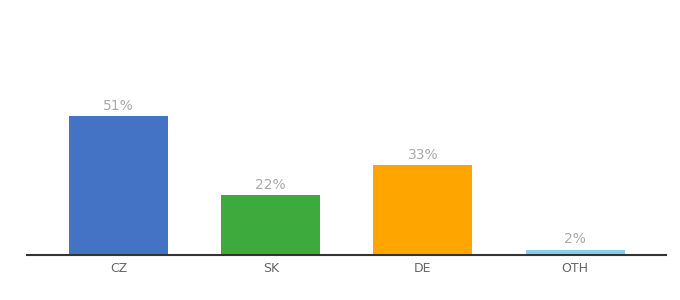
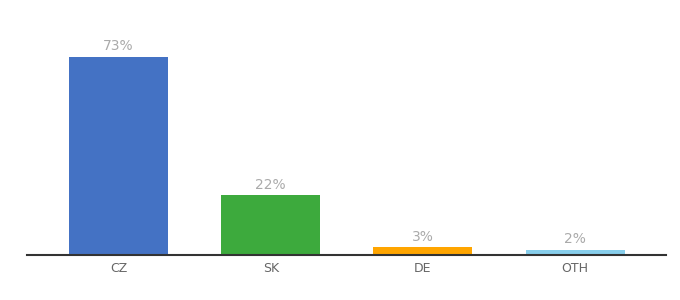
CZ: 51% -> 73%
DE: 33% -> 3%
